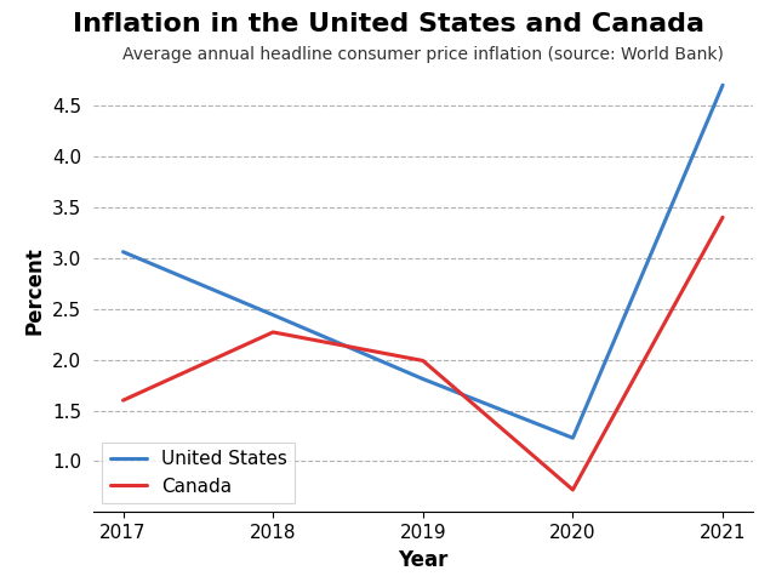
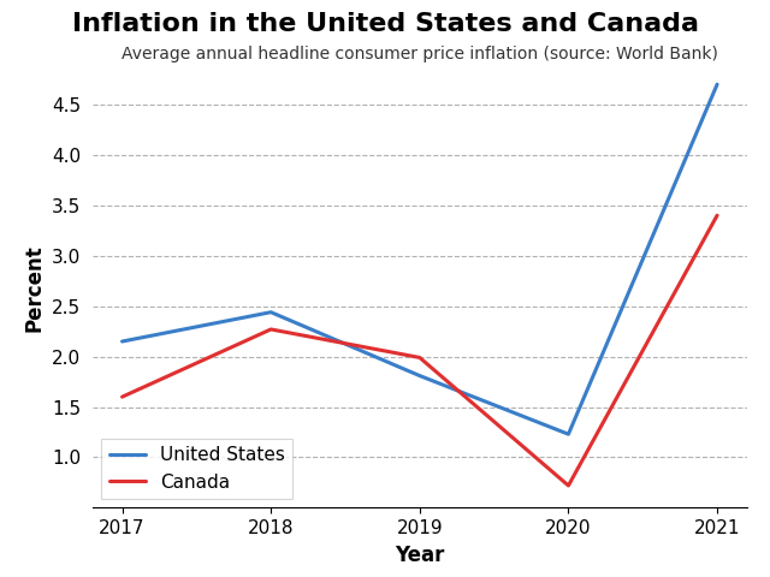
United States/2017: 3.06 -> 2.15
